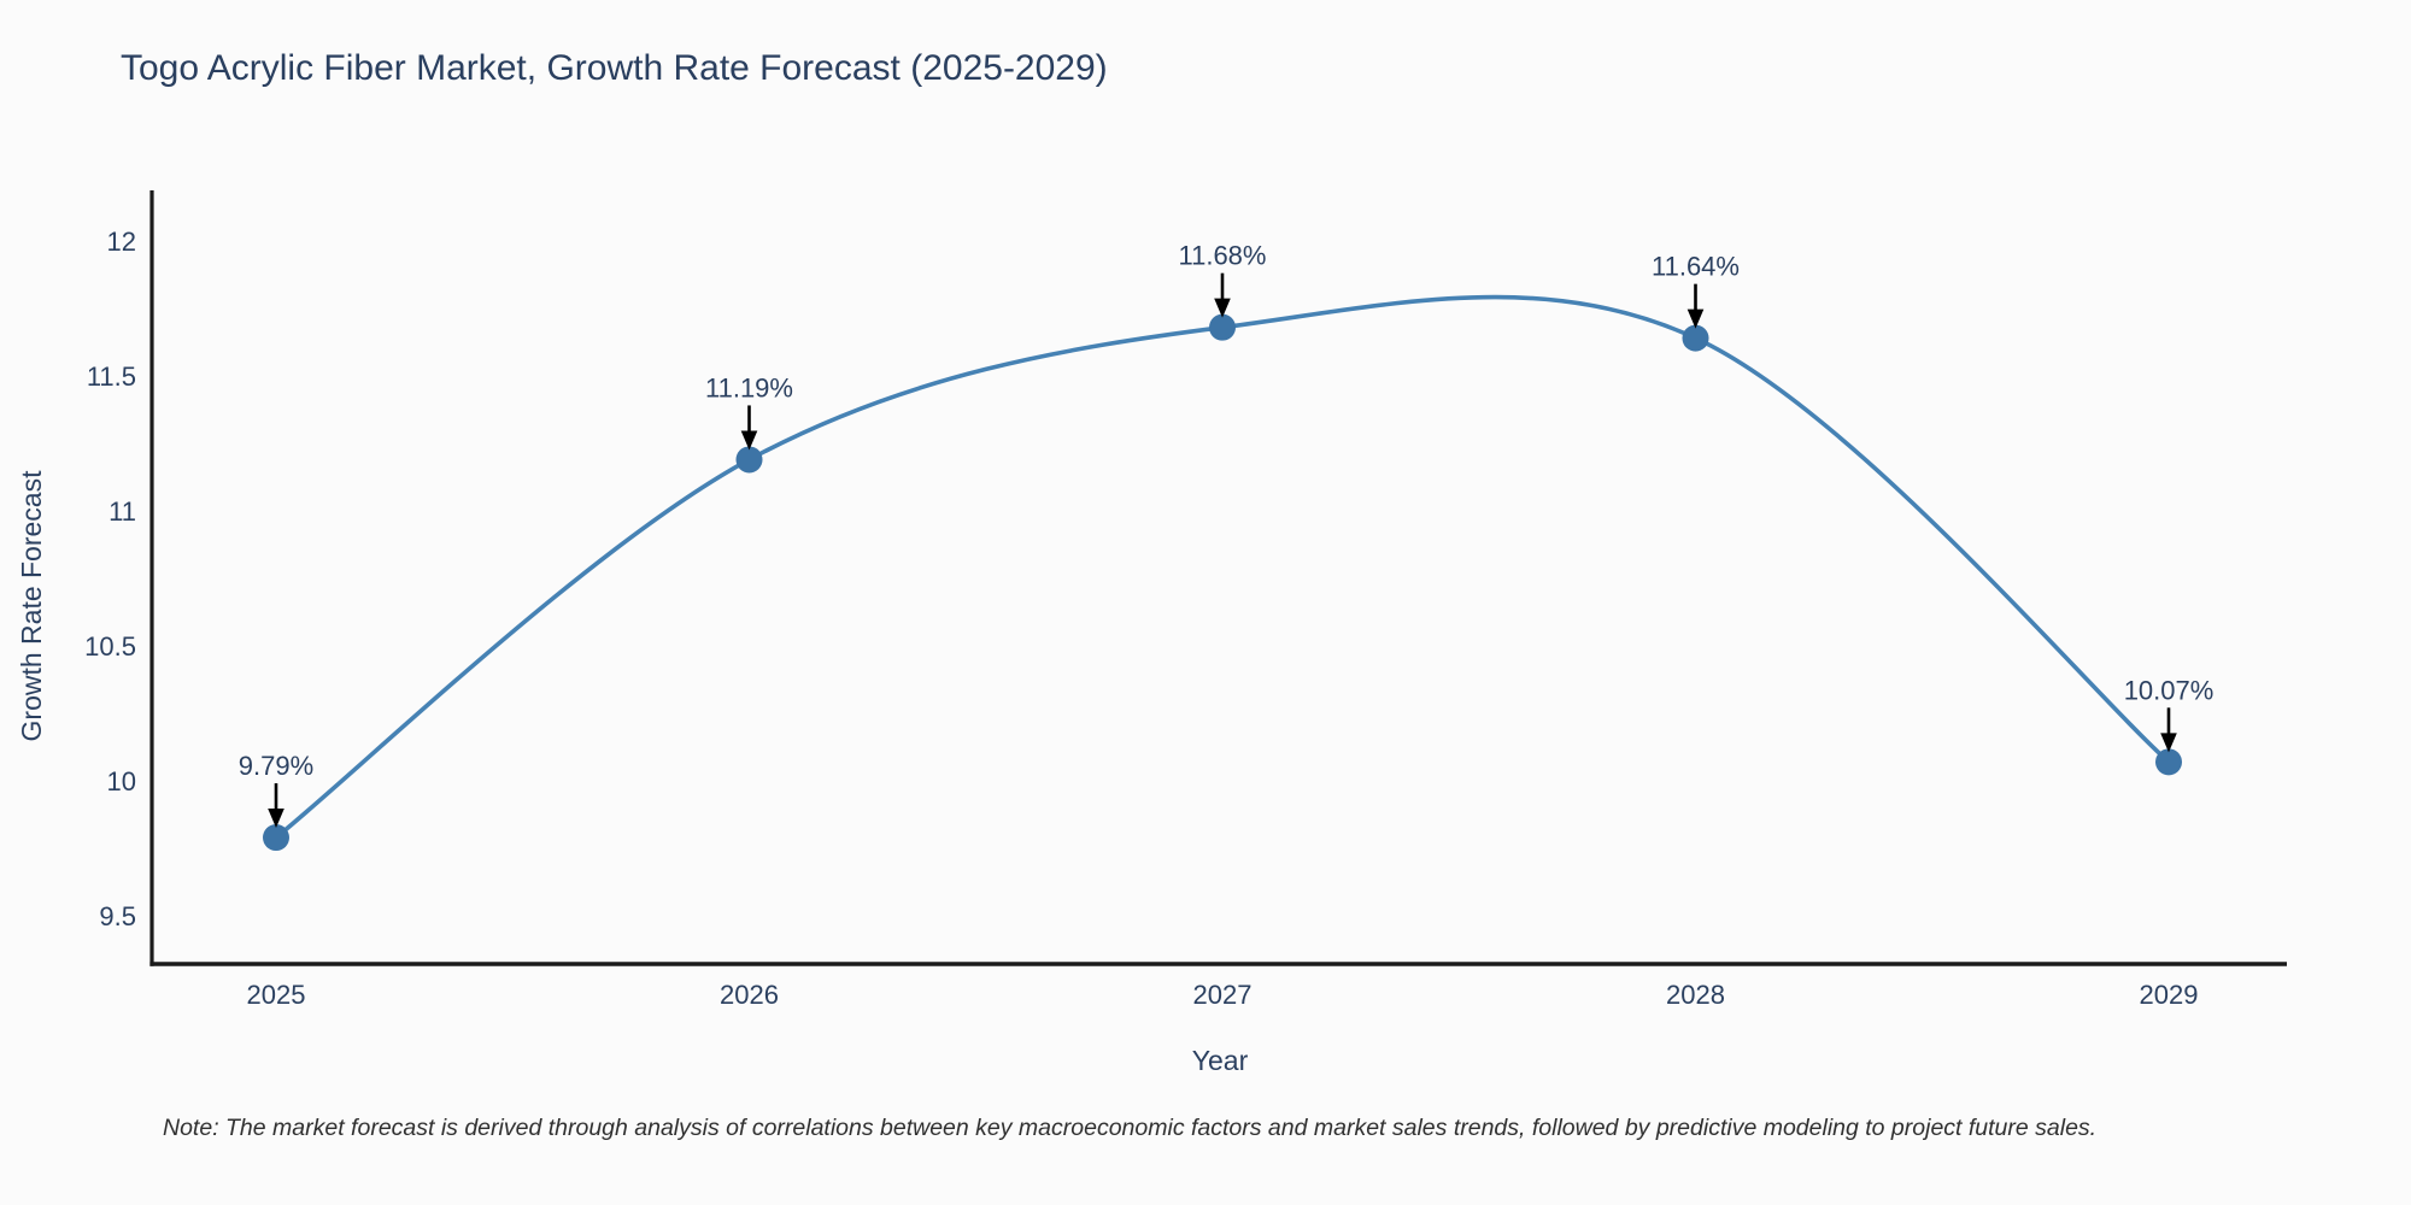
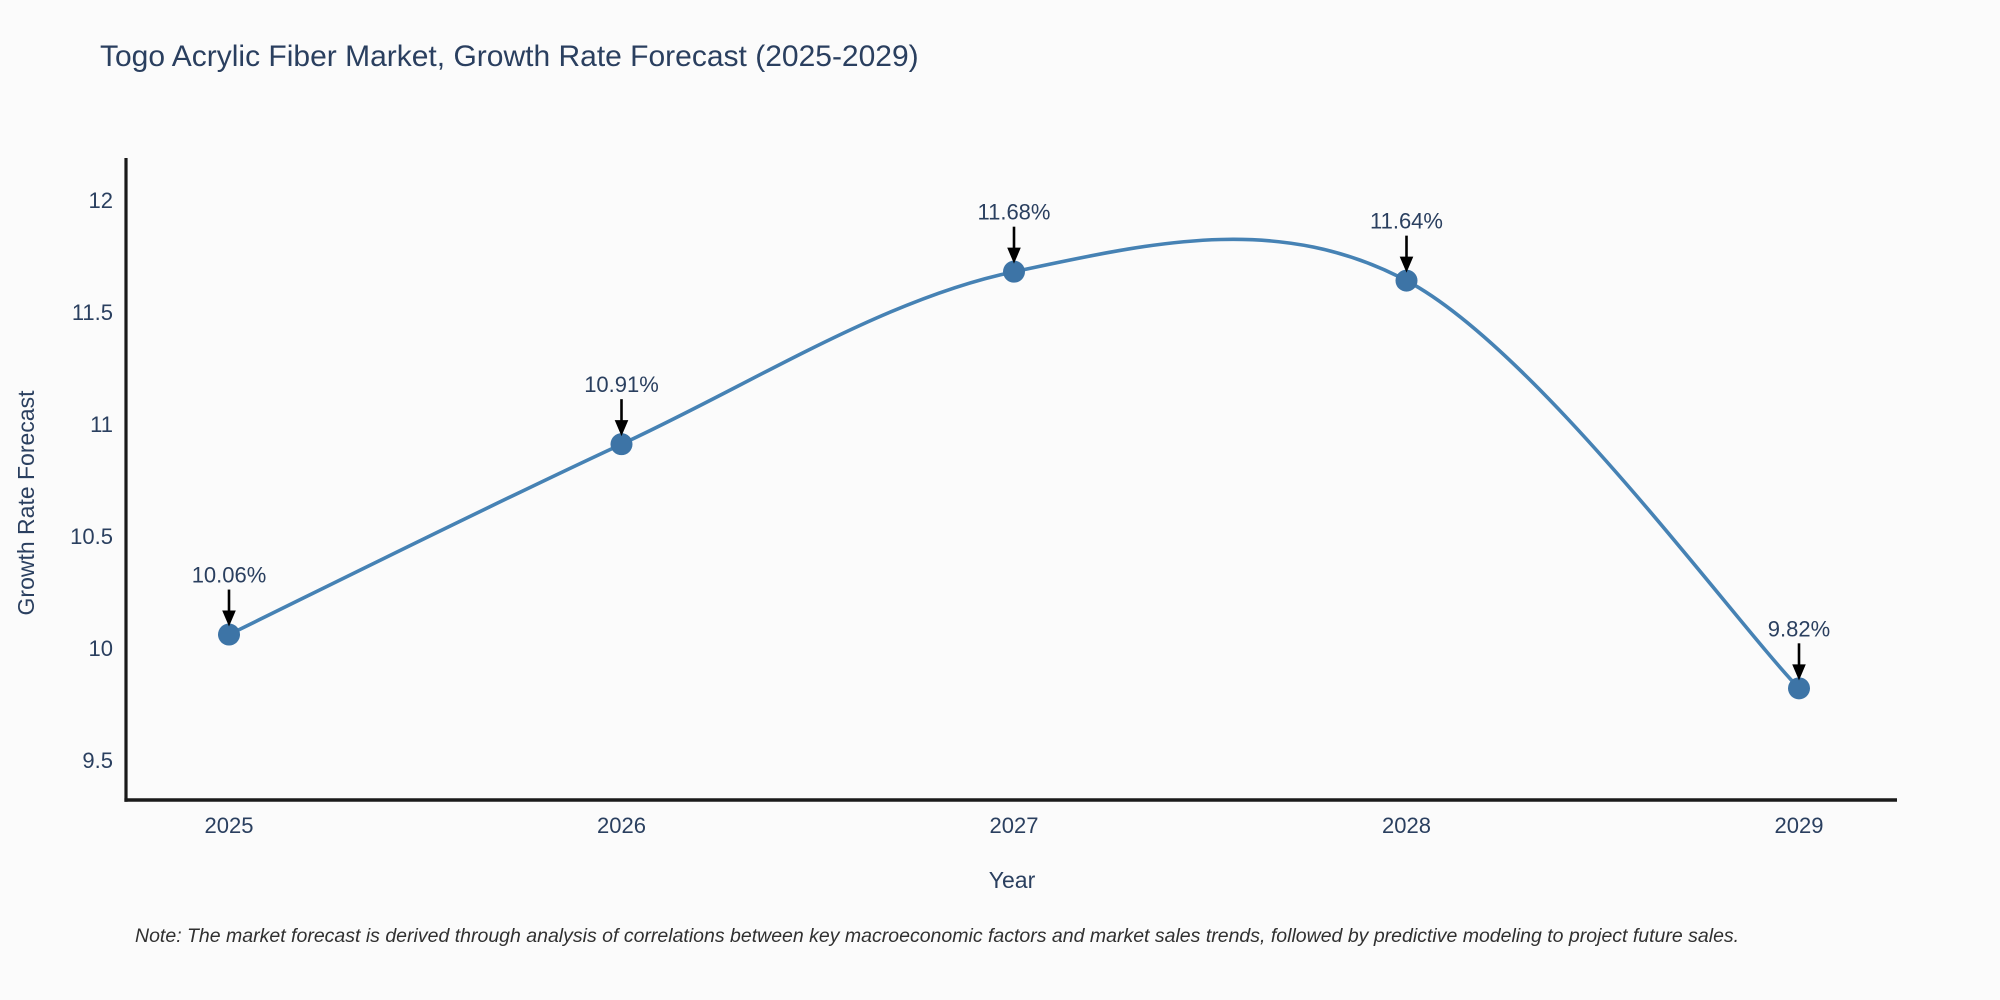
2025: 9.79% -> 10.06%
2026: 11.19% -> 10.91%
2029: 10.07% -> 9.82%
